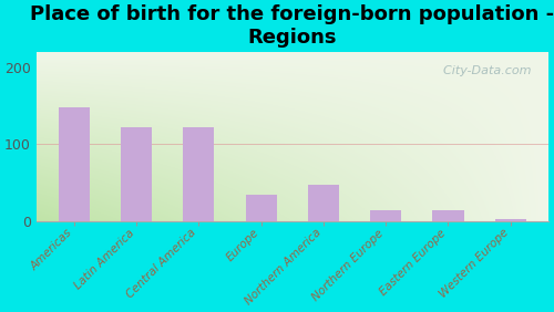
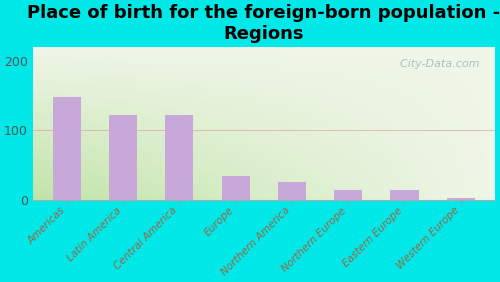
Northern America: 48 -> 26
